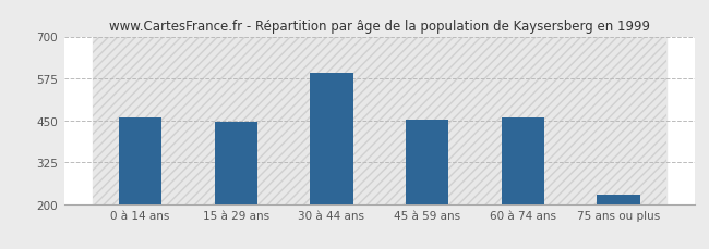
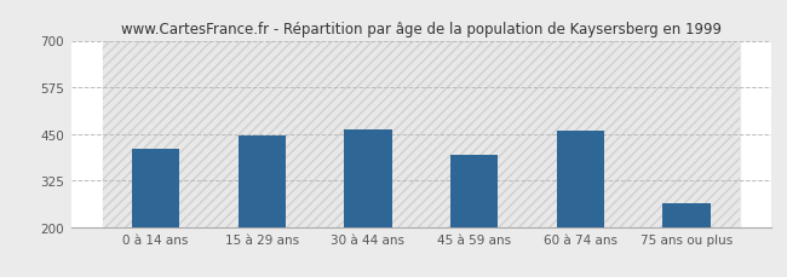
0 à 14 ans: 457 -> 410
30 à 44 ans: 590 -> 460
45 à 59 ans: 453 -> 395
75 ans ou plus: 228 -> 265
